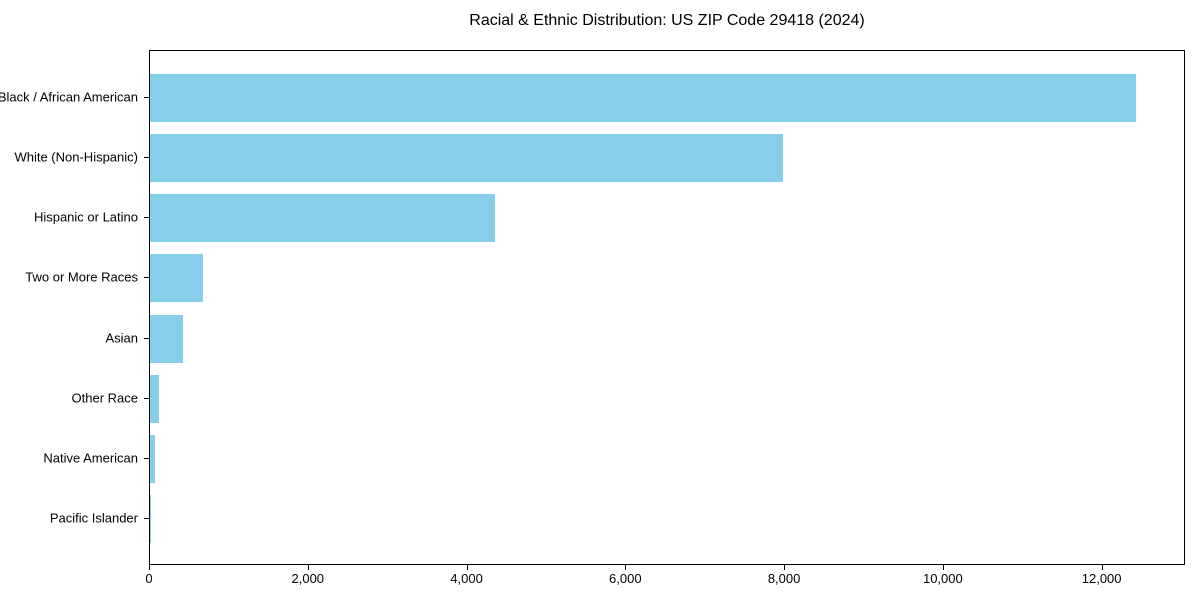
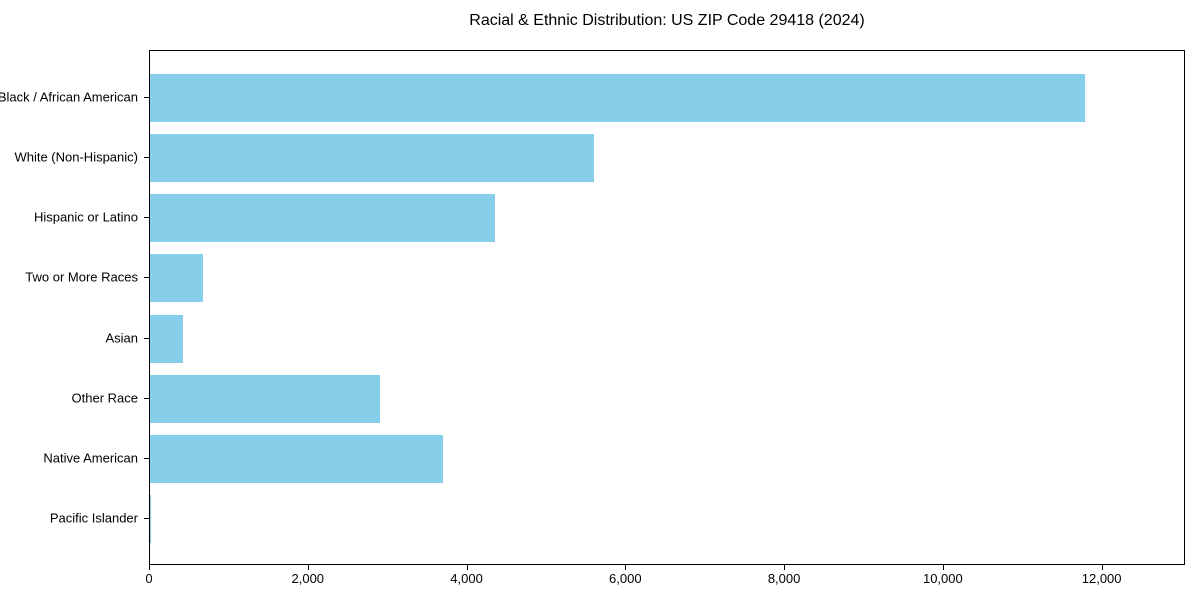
Black / African American: 12400 -> 11800
White (Non-Hispanic): 8000 -> 5600
Other Race: 100 -> 2900
Native American: 100 -> 3700
